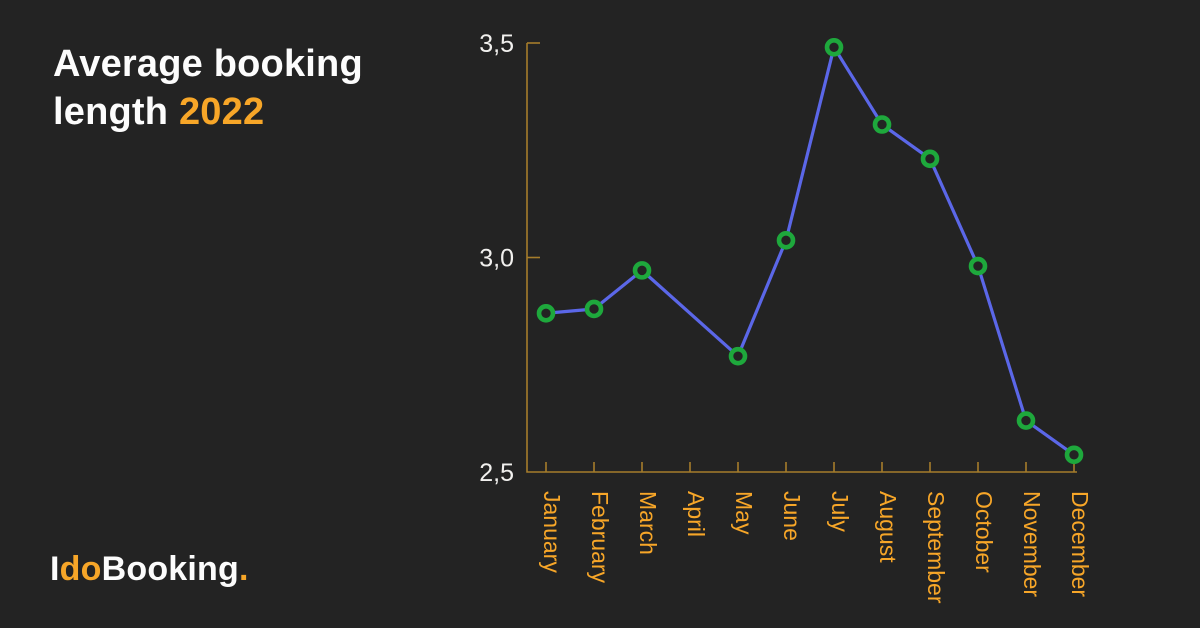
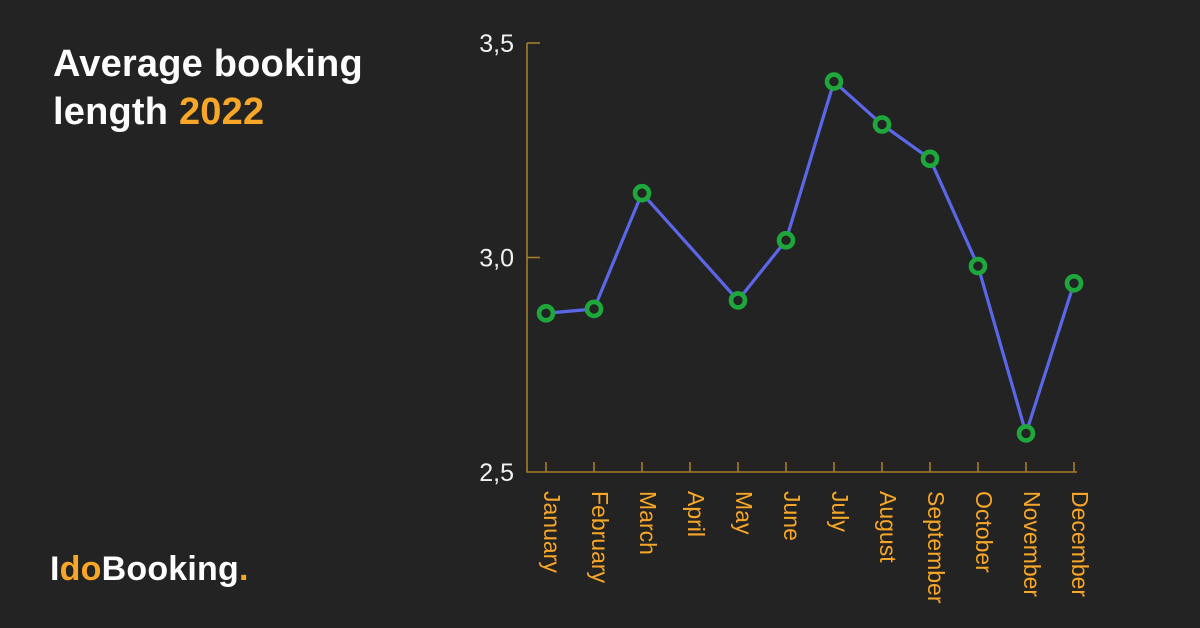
March: 2,97 -> 3,15
May: 2,77 -> 2,90
July: 3,49 -> 3,41
November: 2,62 -> 2,59
December: 2,54 -> 2,94
